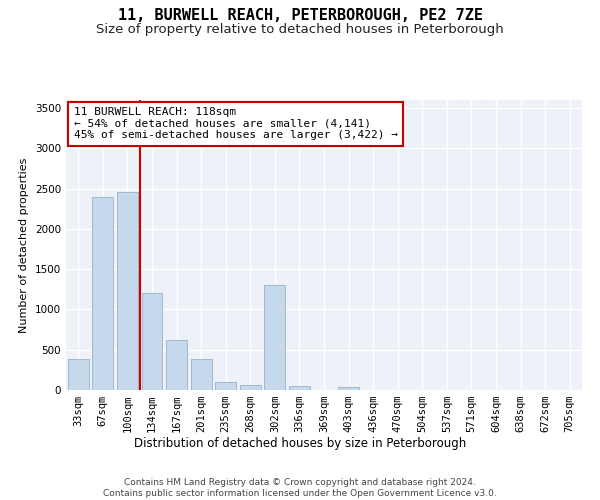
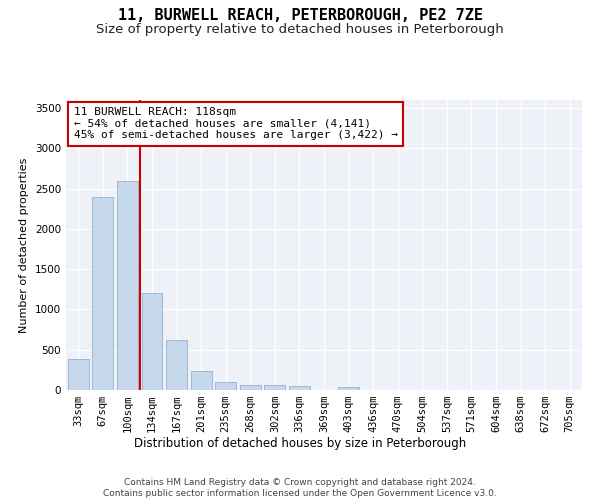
100sqm: 2460 -> 2600
201sqm: 380 -> 240
302sqm: 1300 -> 60
